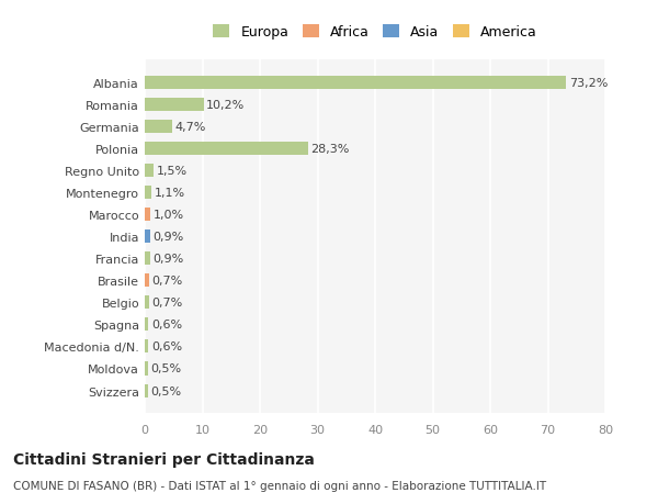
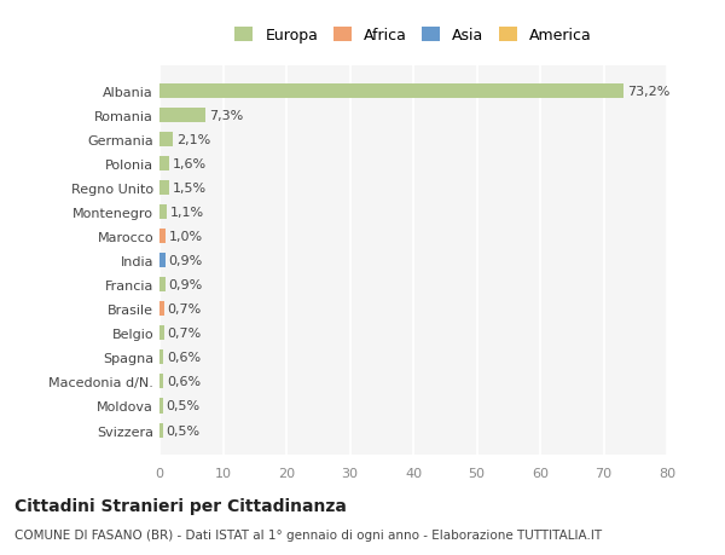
Romania: 10,2% -> 7,3%
Germania: 4,7% -> 2,1%
Polonia: 28,3% -> 1,6%
